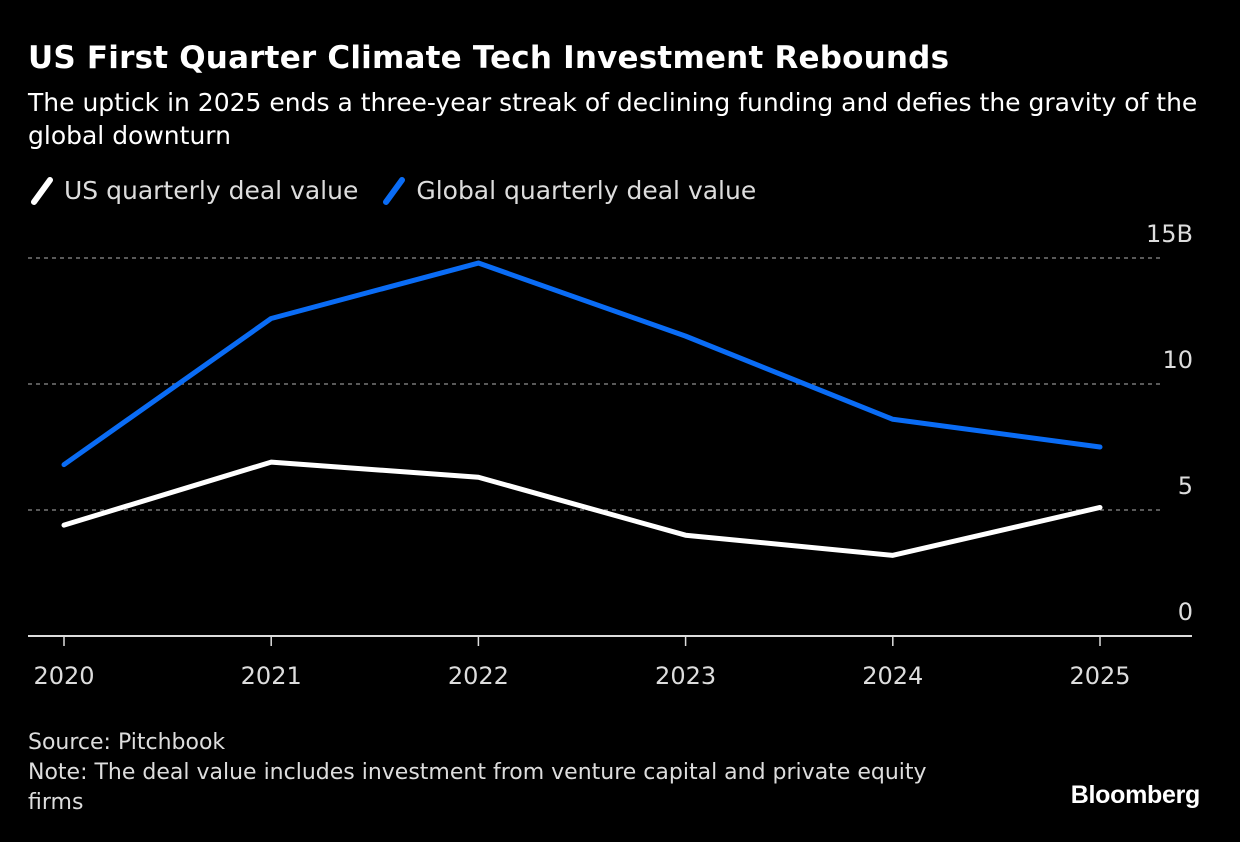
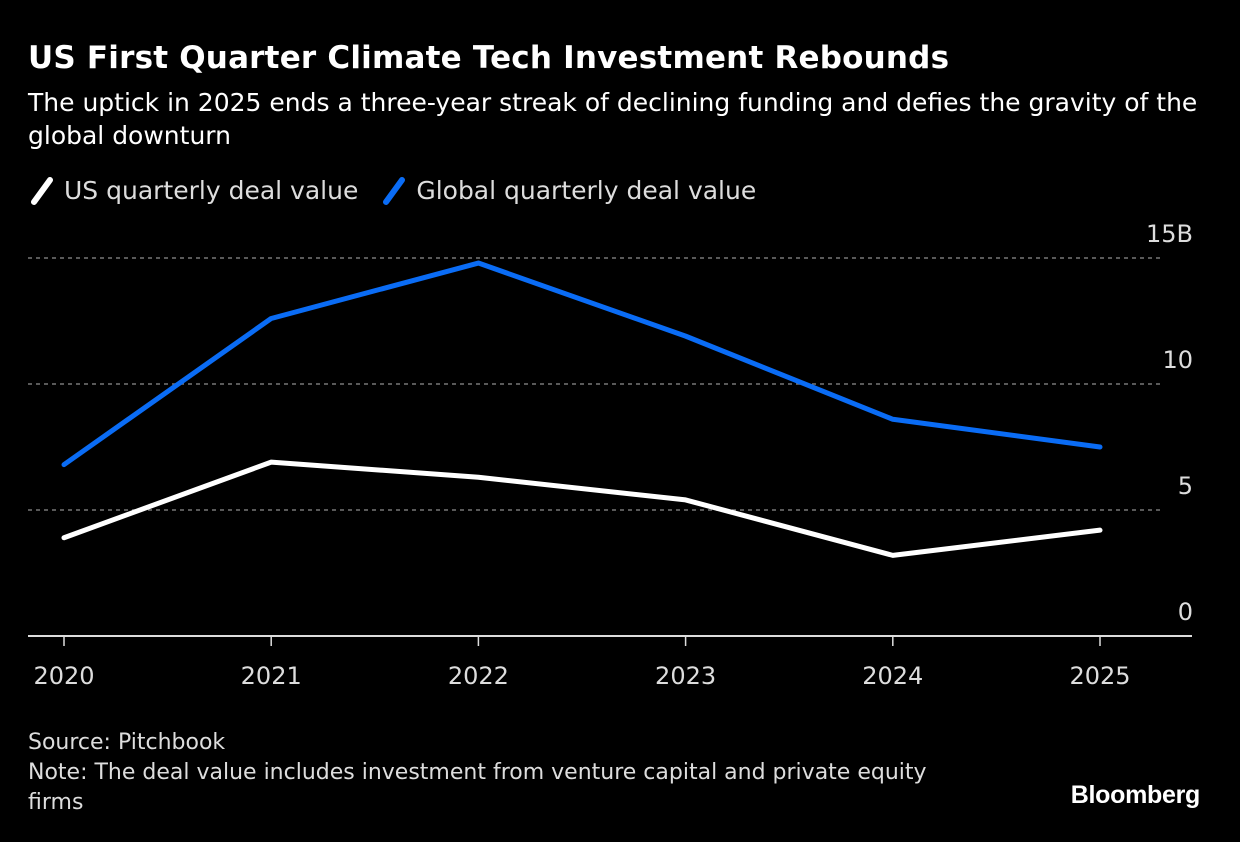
US quarterly deal value/2020: 4.4B -> 3.9B
US quarterly deal value/2023: 4.0B -> 5.4B
US quarterly deal value/2025: 5.1B -> 4.2B
